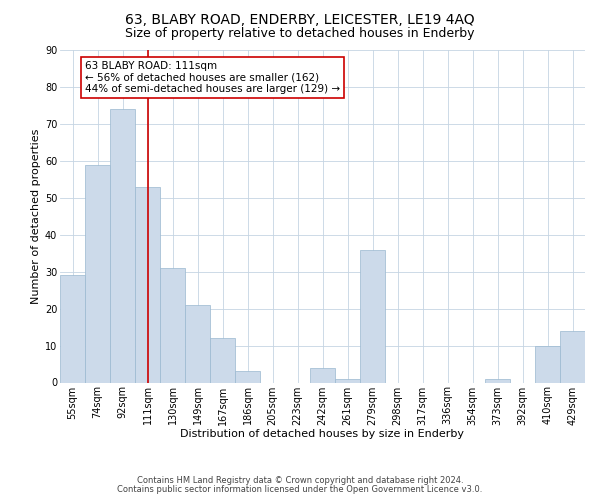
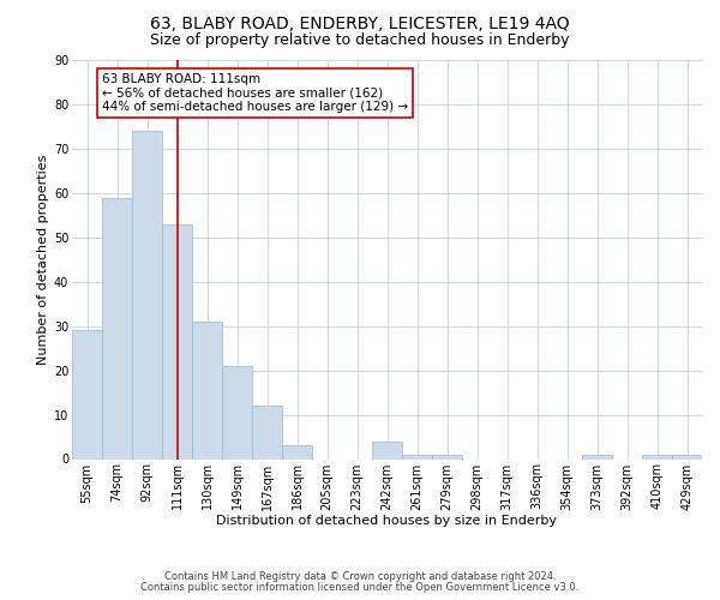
279sqm: 36 -> 1
410sqm: 10 -> 1
429sqm: 14 -> 1
